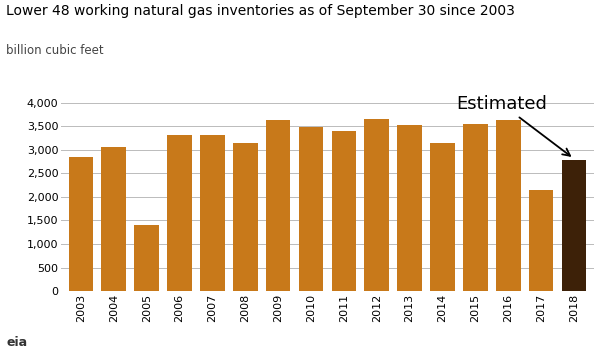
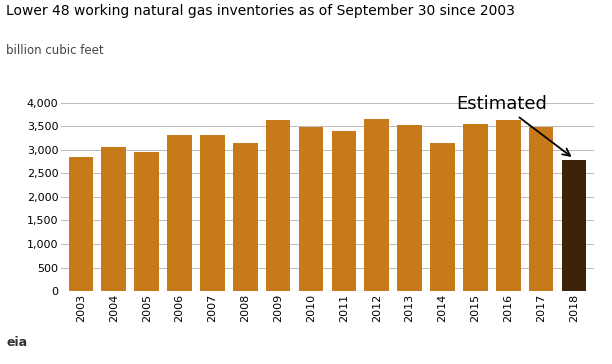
2005: 1,400 -> 2,950
2017: 2,150 -> 3,490
